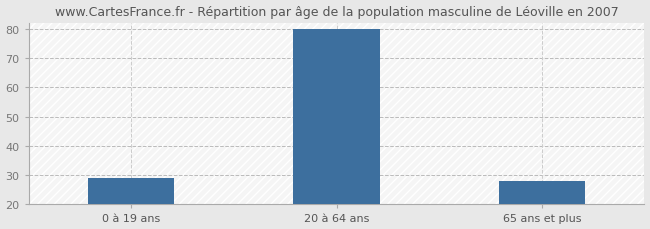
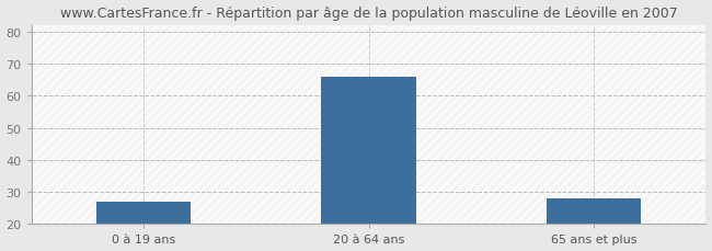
0 à 19 ans: 29 -> 27
20 à 64 ans: 80 -> 66
